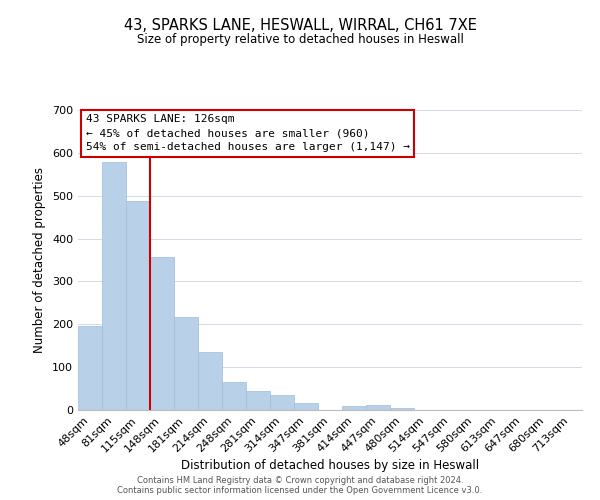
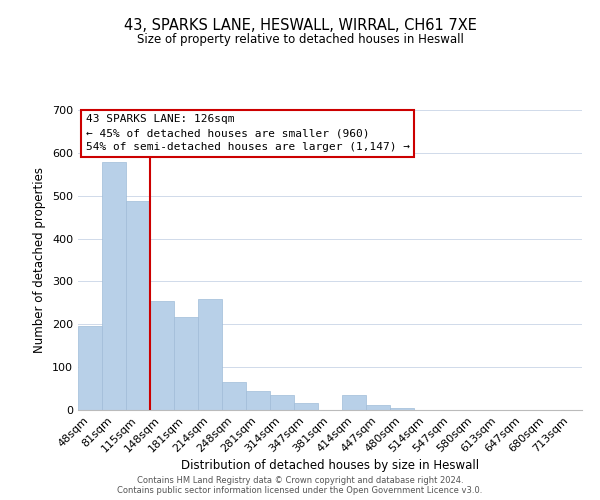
148sqm: 357 -> 255
214sqm: 135 -> 260
414sqm: 10 -> 35
